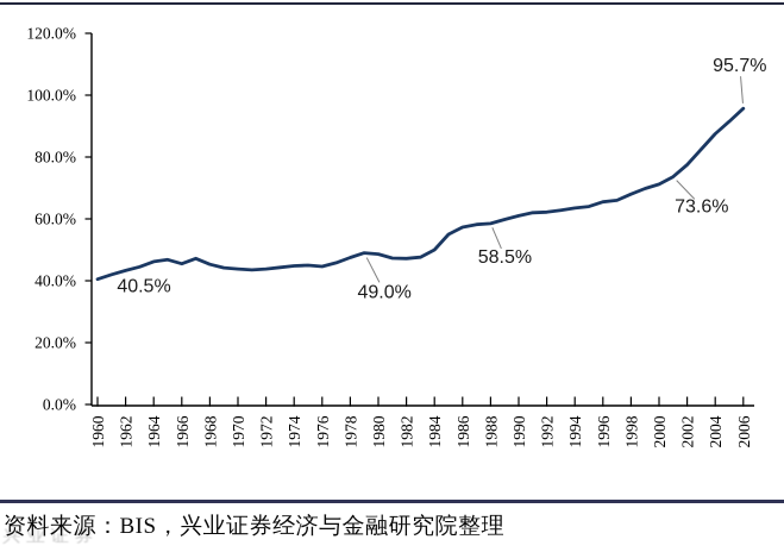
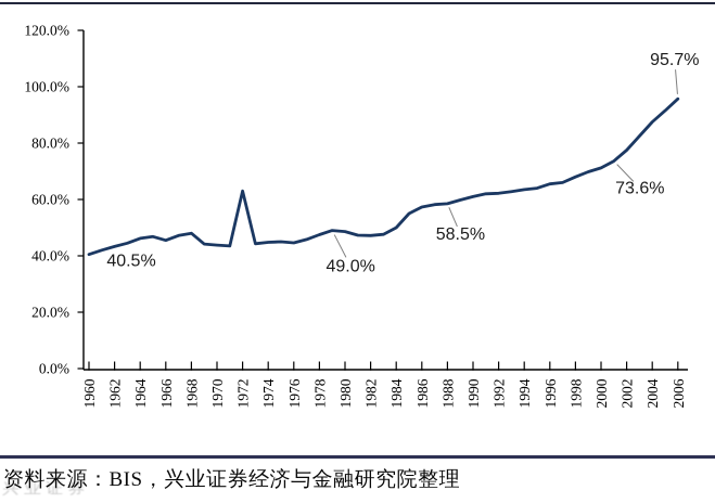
1968: 45% -> 48%
1972: 44% -> 63%
